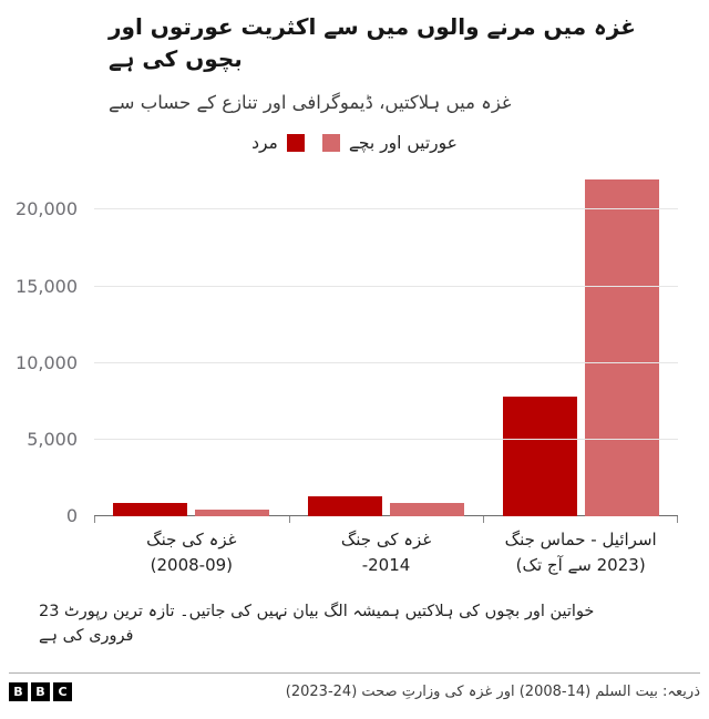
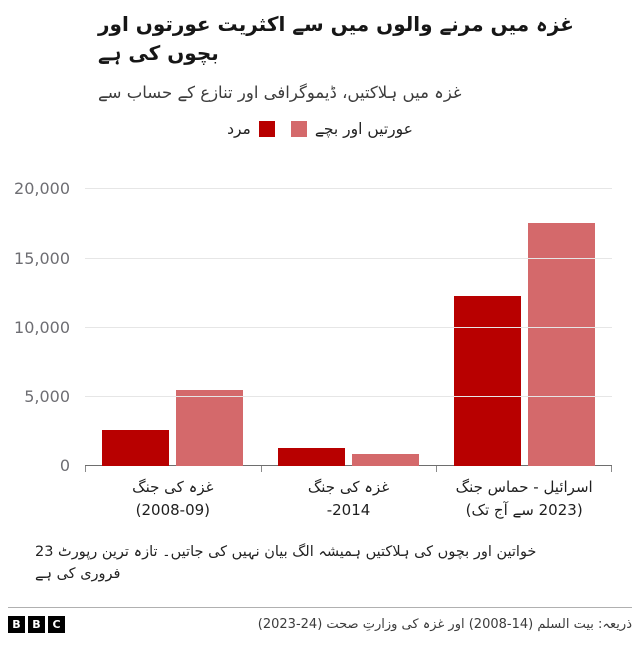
مرد/غزہ کی جنگ (2008-09): 900 -> 2600
عورتیں اور بچے/غزہ کی جنگ (2008-09): 400 -> 5500
مرد/اسرائیل - حماس جنگ (2023 سے آج تک): 7800 -> 12300
عورتیں اور بچے/اسرائیل - حماس جنگ (2023 سے آج تک): 22000 -> 17600
